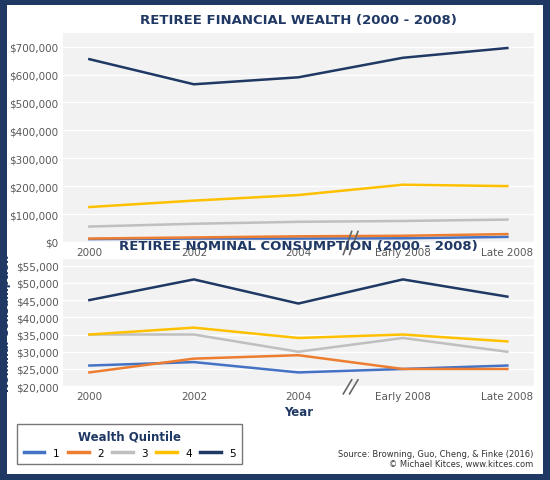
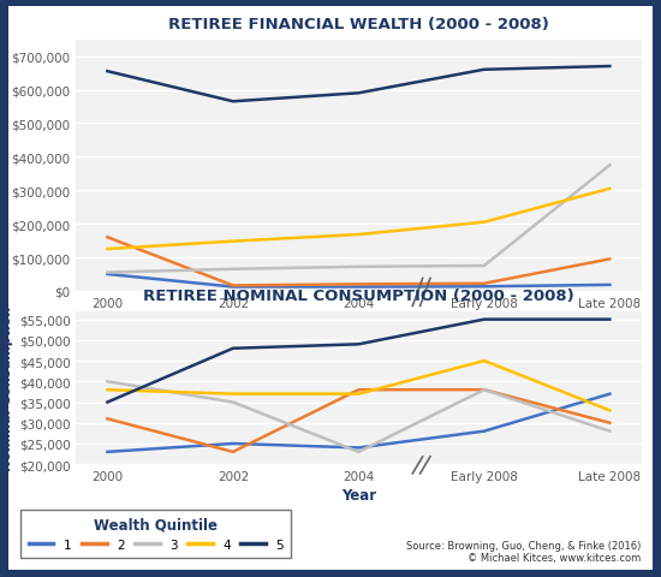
RETIREE FINANCIAL WEALTH (2000 - 2008)/1/2000: $10,000 -> $50,000
RETIREE FINANCIAL WEALTH (2000 - 2008)/2/2000: $12,000 -> $160,000
RETIREE FINANCIAL WEALTH (2000 - 2008)/2/Late 2008: $28,000 -> $95,000
RETIREE FINANCIAL WEALTH (2000 - 2008)/3/Late 2008: $80,000 -> $375,000
RETIREE FINANCIAL WEALTH (2000 - 2008)/4/Late 2008: $200,000 -> $305,000
RETIREE FINANCIAL WEALTH (2000 - 2008)/5/Late 2008: $695,000 -> $670,000
RETIREE NOMINAL CONSUMPTION (2000 - 2008)/1/2000: $26,000 -> $23,000
RETIREE NOMINAL CONSUMPTION (2000 - 2008)/2/2000: $24,000 -> $31,000
RETIREE NOMINAL CONSUMPTION (2000 - 2008)/3/2000: $35,000 -> $40,000
RETIREE NOMINAL CONSUMPTION (2000 - 2008)/4/2000: $35,000 -> $38,000
RETIREE NOMINAL CONSUMPTION (2000 - 2008)/5/2000: $45,000 -> $35,000
RETIREE NOMINAL CONSUMPTION (2000 - 2008)/1/2002: $27,000 -> $25,000
RETIREE NOMINAL CONSUMPTION (2000 - 2008)/2/2002: $28,000 -> $23,000
RETIREE NOMINAL CONSUMPTION (2000 - 2008)/5/2002: $51,000 -> $48,000
RETIREE NOMINAL CONSUMPTION (2000 - 2008)/2/2004: $29,000 -> $38,000
RETIREE NOMINAL CONSUMPTION (2000 - 2008)/3/2004: $30,000 -> $23,000
RETIREE NOMINAL CONSUMPTION (2000 - 2008)/4/2004: $34,000 -> $37,000
RETIREE NOMINAL CONSUMPTION (2000 - 2008)/5/2004: $44,000 -> $49,000
RETIREE NOMINAL CONSUMPTION (2000 - 2008)/1/Early 2008: $25,000 -> $28,000
RETIREE NOMINAL CONSUMPTION (2000 - 2008)/2/Early 2008: $25,000 -> $38,000
RETIREE NOMINAL CONSUMPTION (2000 - 2008)/3/Early 2008: $34,000 -> $38,000
RETIREE NOMINAL CONSUMPTION (2000 - 2008)/4/Early 2008: $35,000 -> $45,000
RETIREE NOMINAL CONSUMPTION (2000 - 2008)/5/Early 2008: $51,000 -> $55,000
RETIREE NOMINAL CONSUMPTION (2000 - 2008)/1/Late 2008: $26,000 -> $37,000
RETIREE NOMINAL CONSUMPTION (2000 - 2008)/2/Late 2008: $25,000 -> $30,000
RETIREE NOMINAL CONSUMPTION (2000 - 2008)/3/Late 2008: $30,000 -> $28,000
RETIREE NOMINAL CONSUMPTION (2000 - 2008)/5/Late 2008: $46,000 -> $55,000
